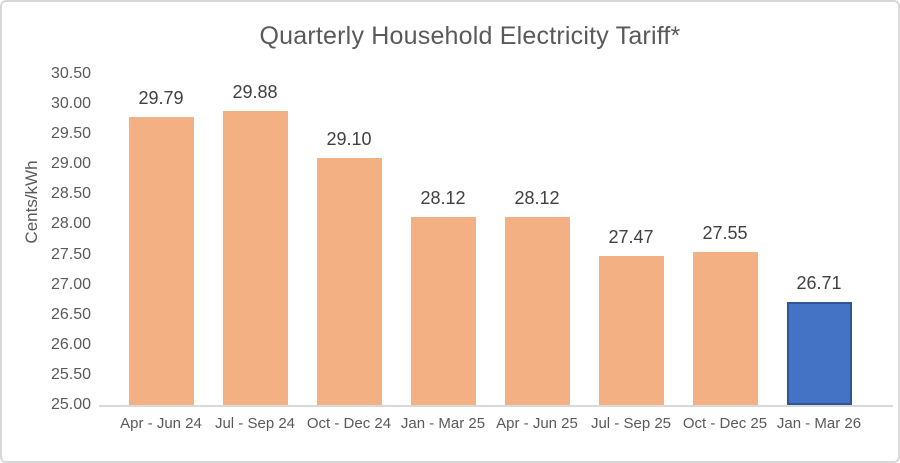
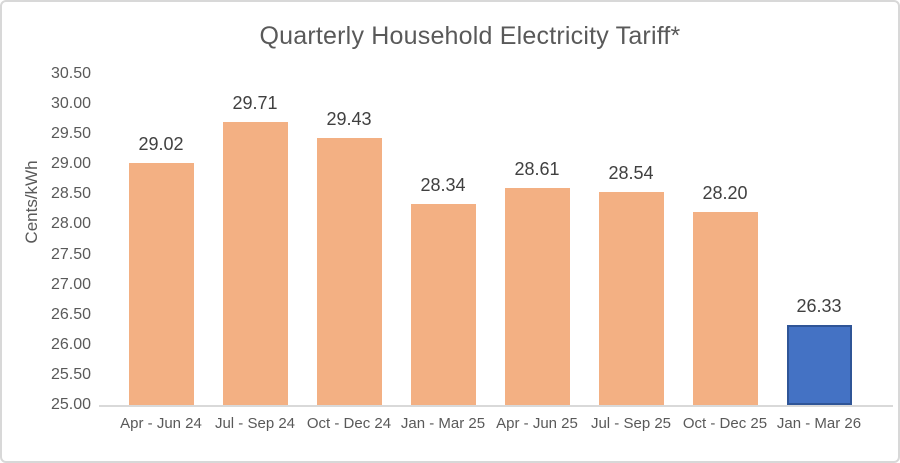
Apr - Jun 24: 29.79 -> 29.02
Jul - Sep 24: 29.88 -> 29.71
Oct - Dec 24: 29.10 -> 29.43
Jan - Mar 25: 28.12 -> 28.34
Apr - Jun 25: 28.12 -> 28.61
Jul - Sep 25: 27.47 -> 28.54
Oct - Dec 25: 27.55 -> 28.20
Jan - Mar 26: 26.71 -> 26.33
